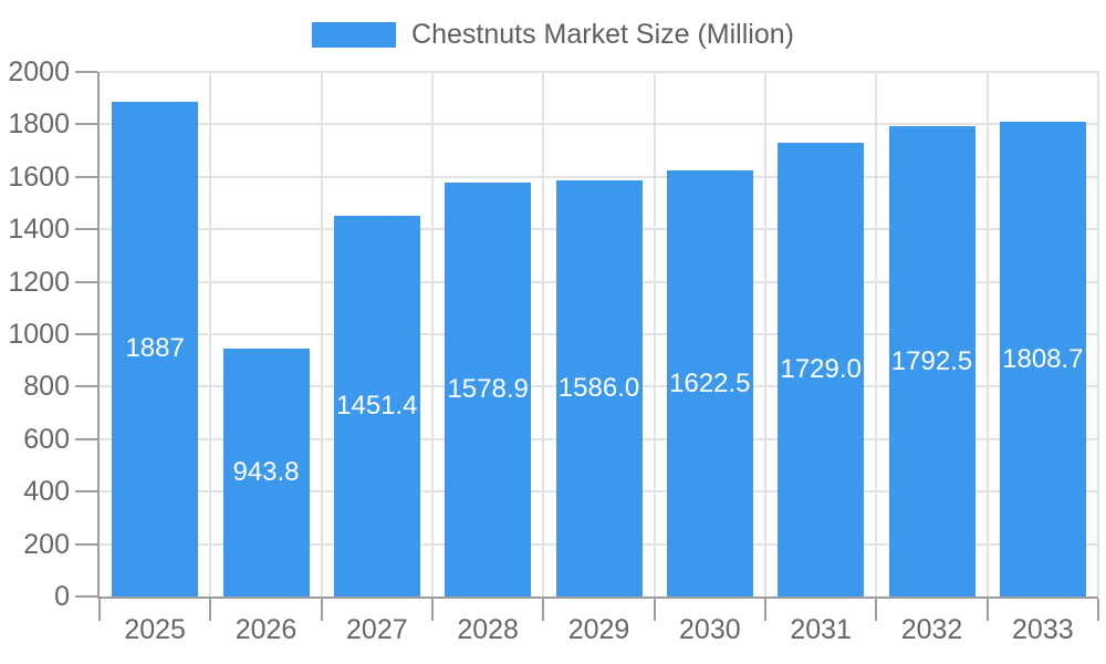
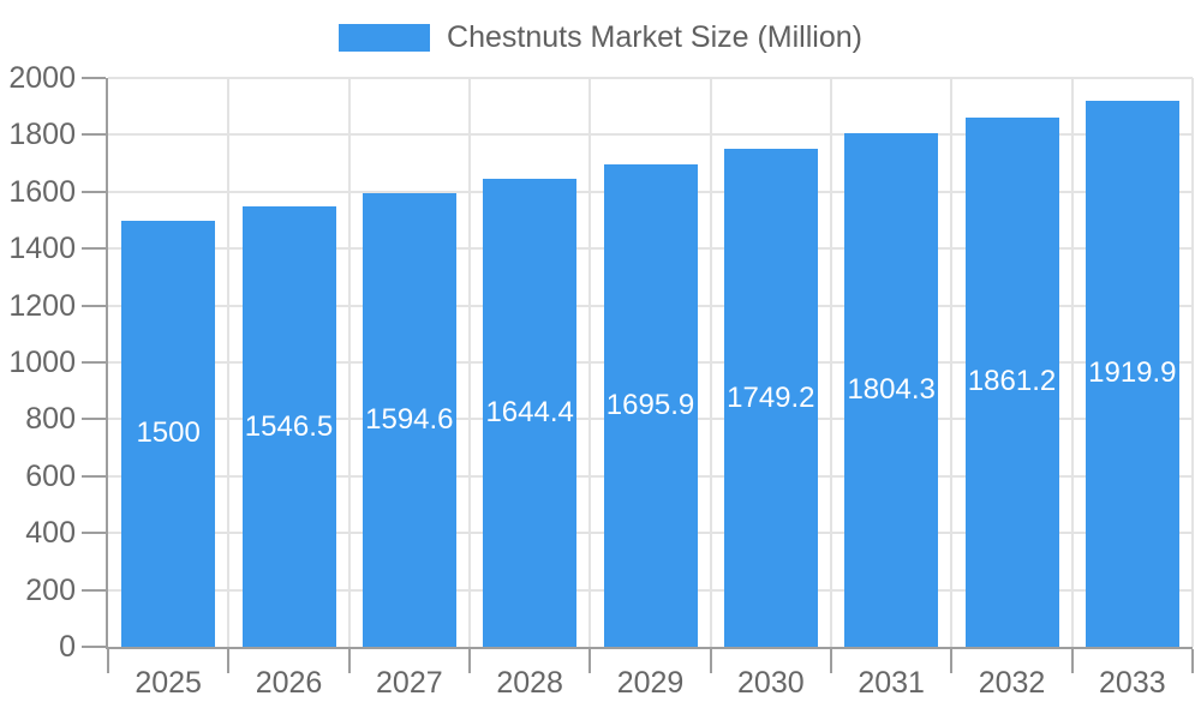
2025: 1887 -> 1500
2026: 943.8 -> 1546.5
2027: 1451.4 -> 1594.6
2028: 1578.9 -> 1644.4
2029: 1586.0 -> 1695.9
2030: 1622.5 -> 1749.2
2031: 1729.0 -> 1804.3
2032: 1792.5 -> 1861.2
2033: 1808.7 -> 1919.9
